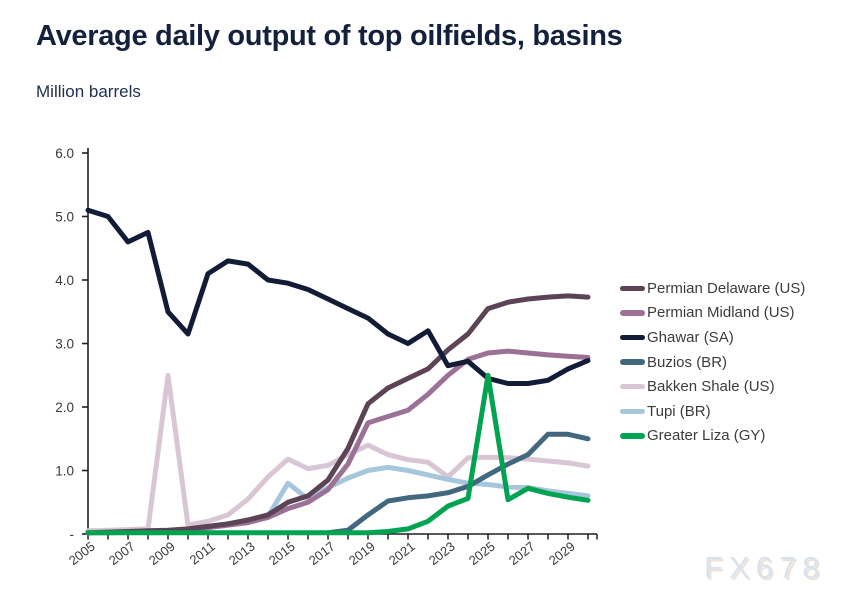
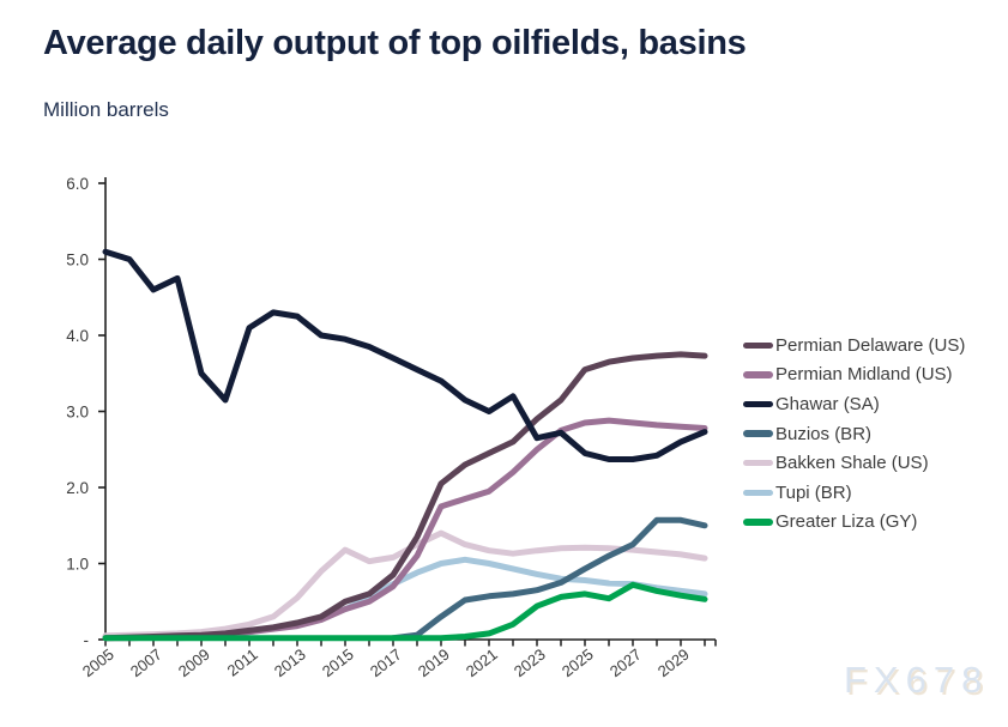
Bakken Shale (US)/2009: 2.5 -> 0.1
Tupi (BR)/2015: 0.8 -> 0.4
Bakken Shale (US)/2023: 0.9 -> 1.2
Greater Liza (GY)/2025: 2.5 -> 0.6
